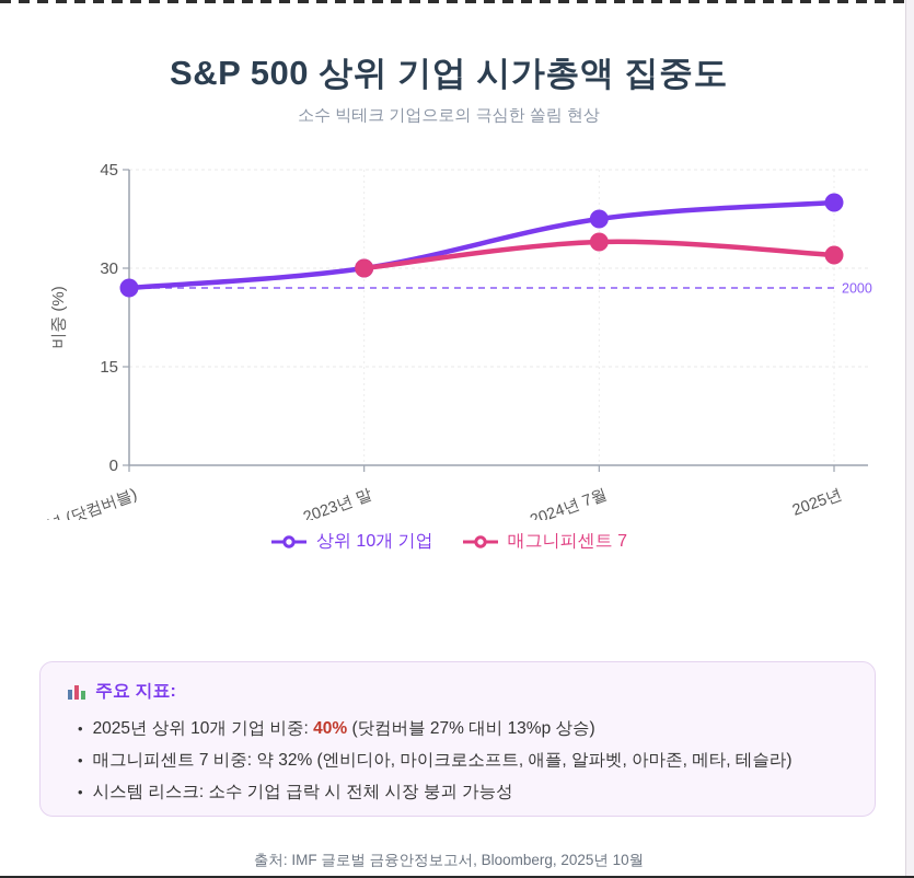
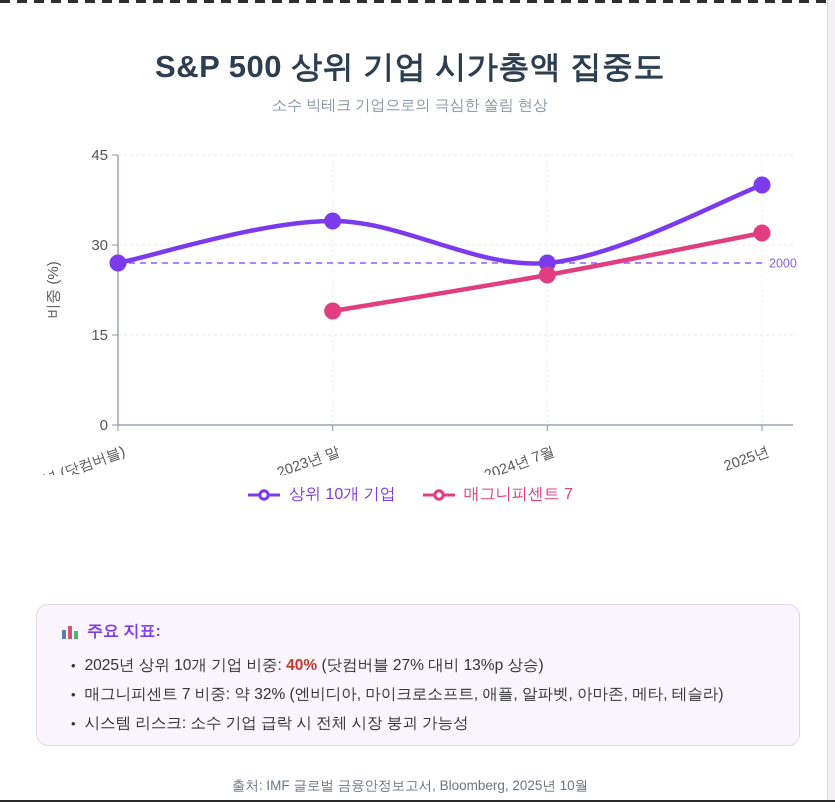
상위 10개 기업/2023년 말: 30 -> 34
매그니피센트 7/2023년 말: 30 -> 19
상위 10개 기업/2024년 7월: 38 -> 27
매그니피센트 7/2024년 7월: 34 -> 25
